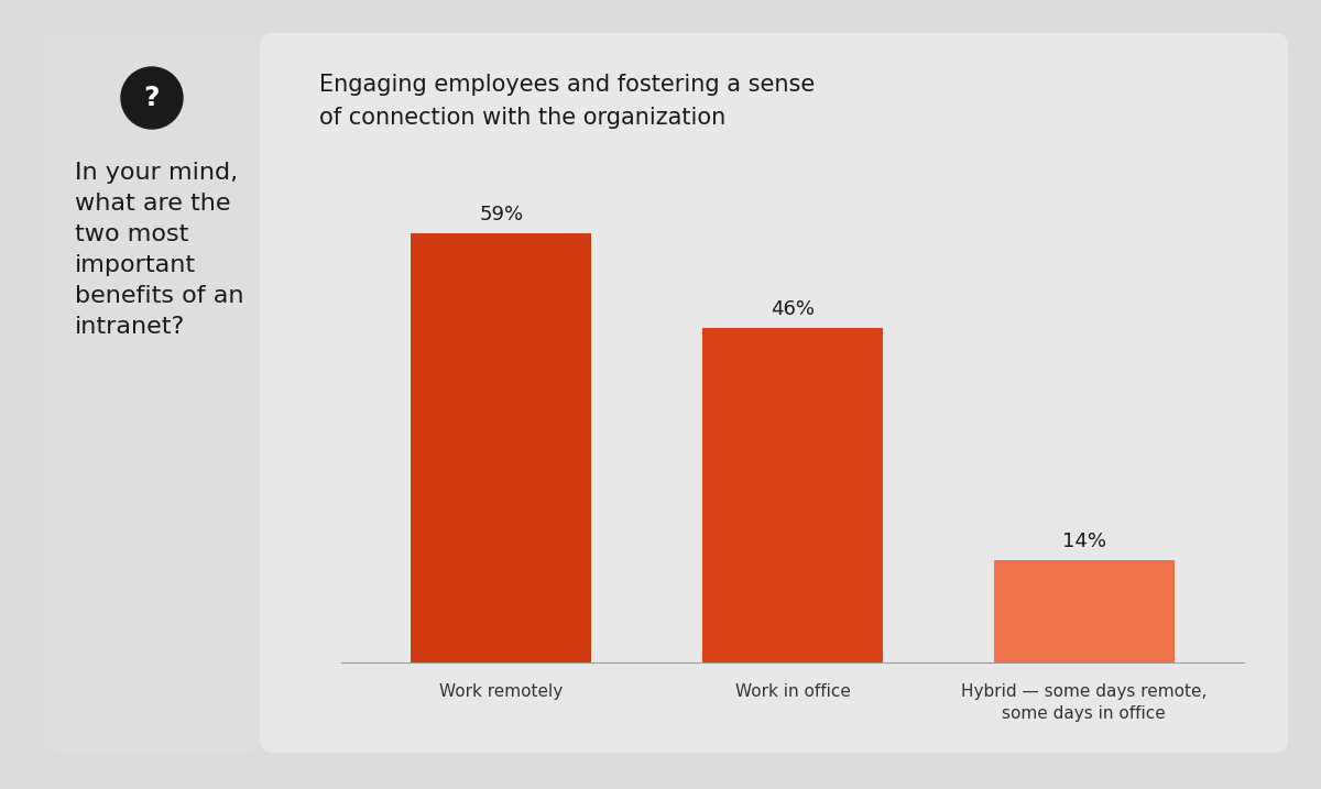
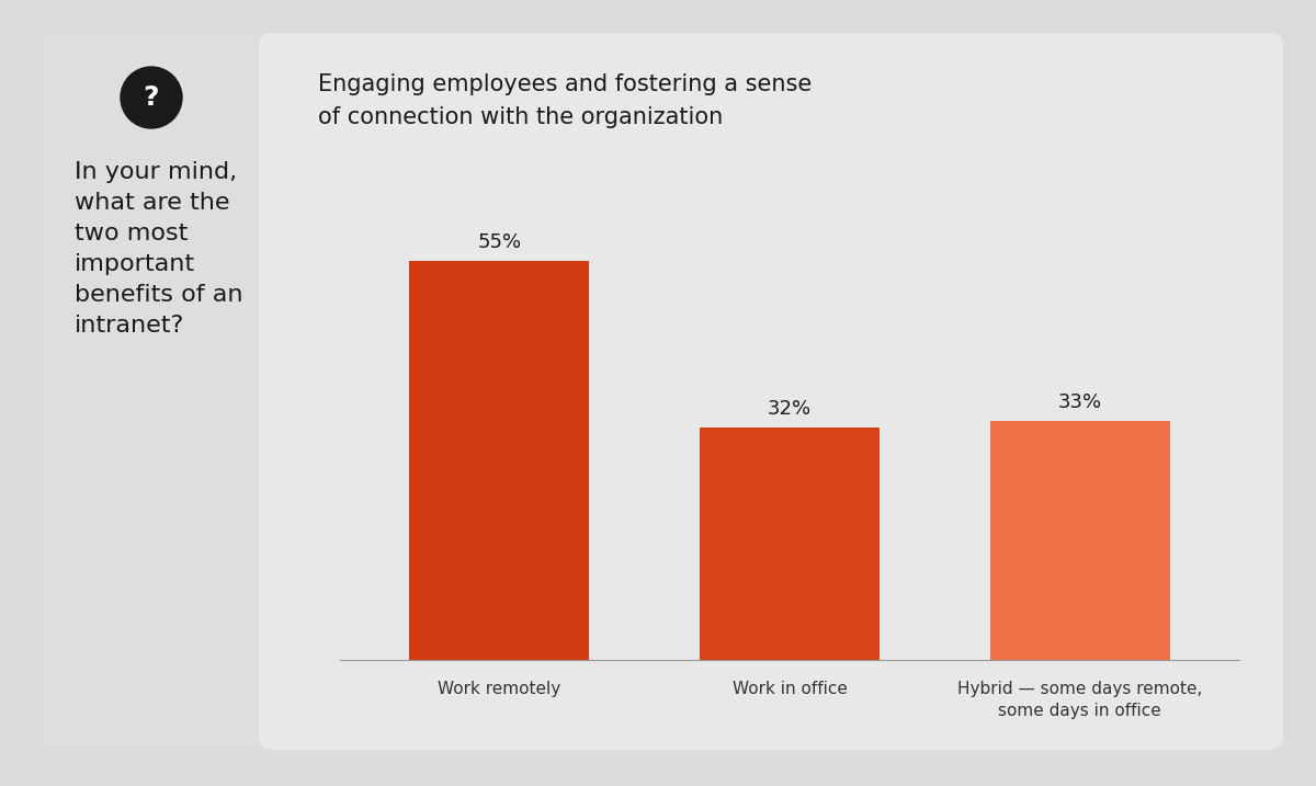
Work remotely: 59% -> 55%
Work in office: 46% -> 32%
Hybrid — some days remote, some days in office: 14% -> 33%
